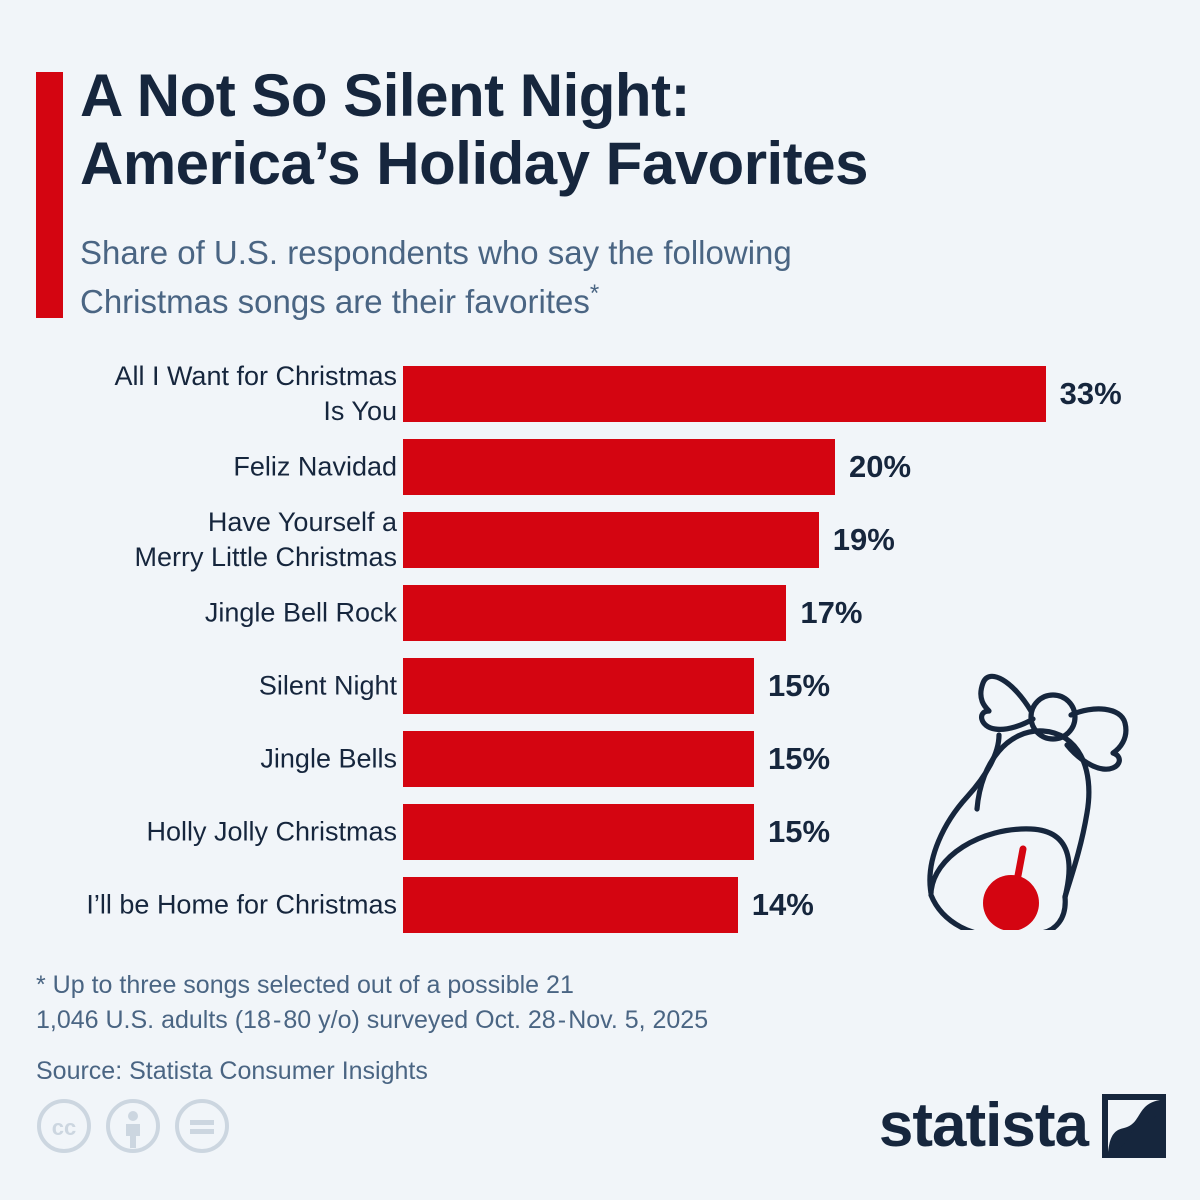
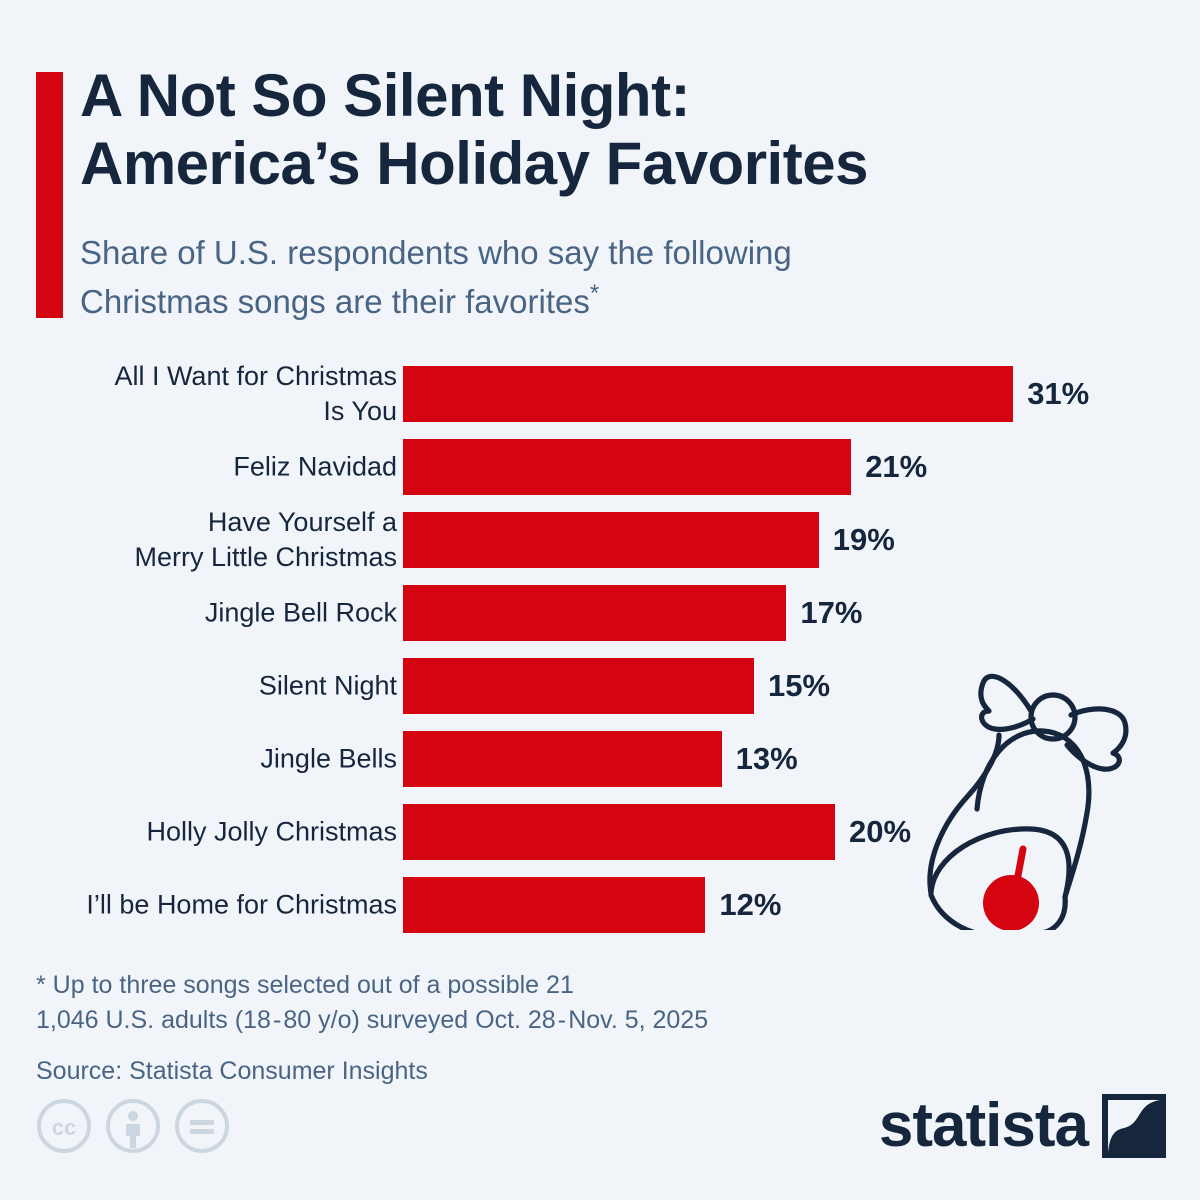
All I Want for Christmas Is You: 33% -> 31%
Feliz Navidad: 20% -> 21%
Jingle Bells: 15% -> 13%
Holly Jolly Christmas: 15% -> 20%
I’ll be Home for Christmas: 14% -> 12%
